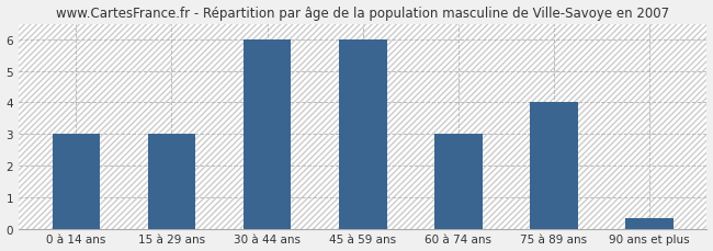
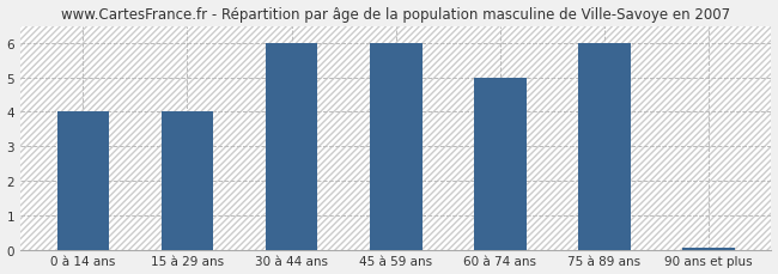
0 à 14 ans: 3.00 -> 4.00
15 à 29 ans: 3.00 -> 4.00
60 à 74 ans: 3.00 -> 5.00
75 à 89 ans: 4.00 -> 6.00
90 ans et plus: 0.35 -> 0.07
